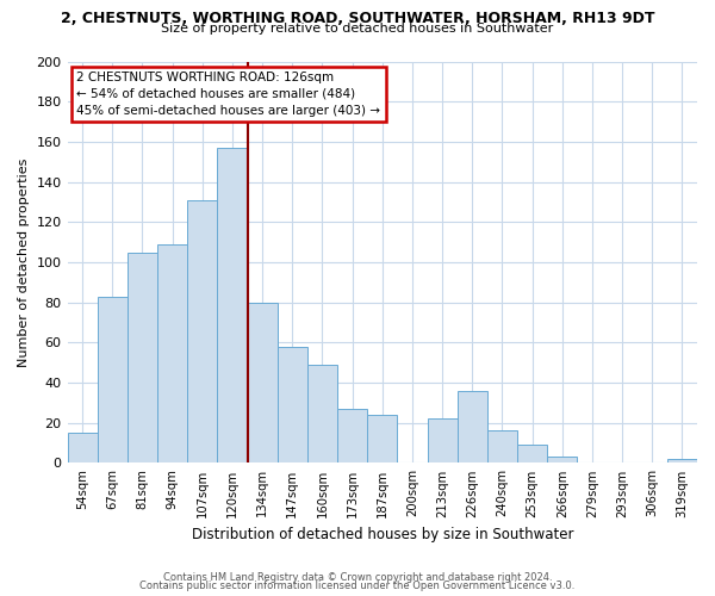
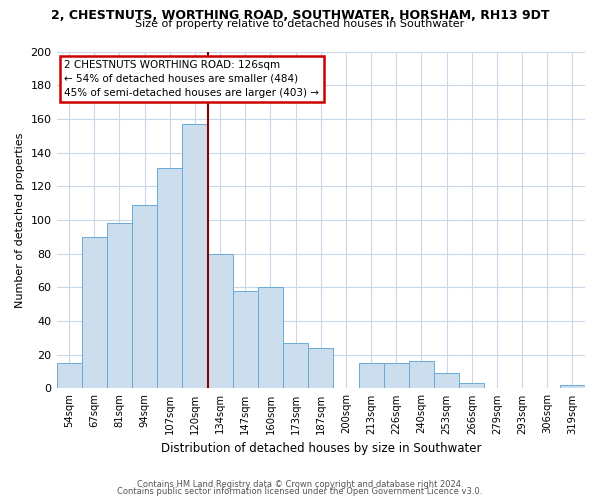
67sqm: 83 -> 90
81sqm: 105 -> 98
160sqm: 49 -> 60
213sqm: 22 -> 15
226sqm: 36 -> 15
